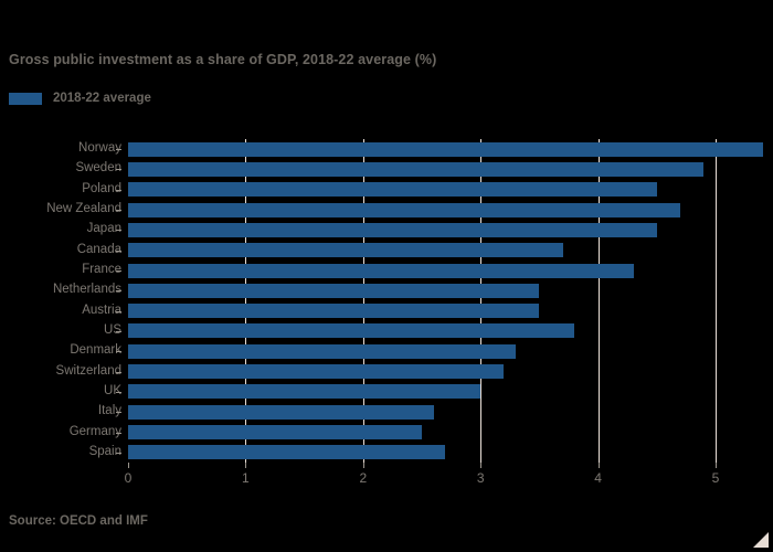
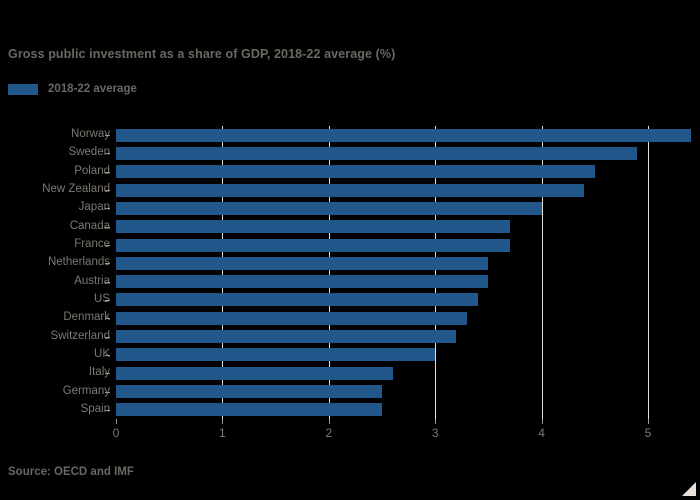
New Zealand: 4.7 -> 4.4
Japan: 4.5 -> 4.0
France: 4.3 -> 3.7
US: 3.8 -> 3.4
Spain: 2.7 -> 2.5
